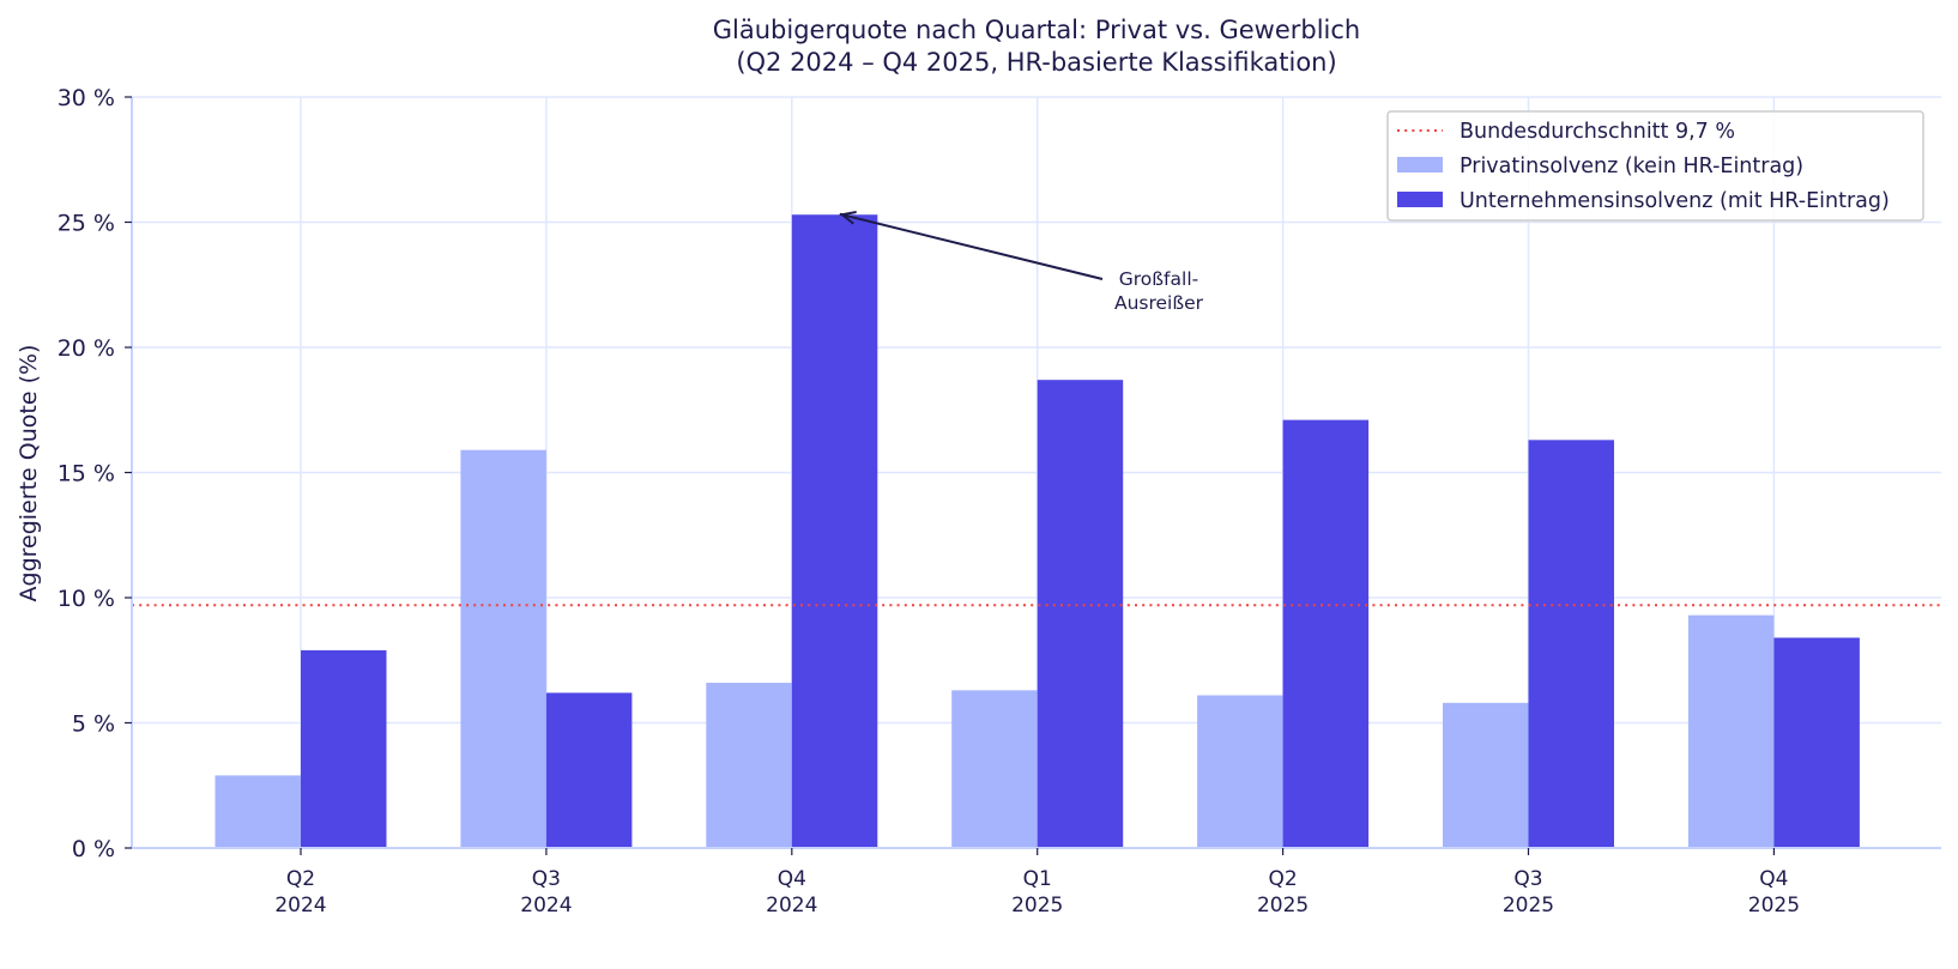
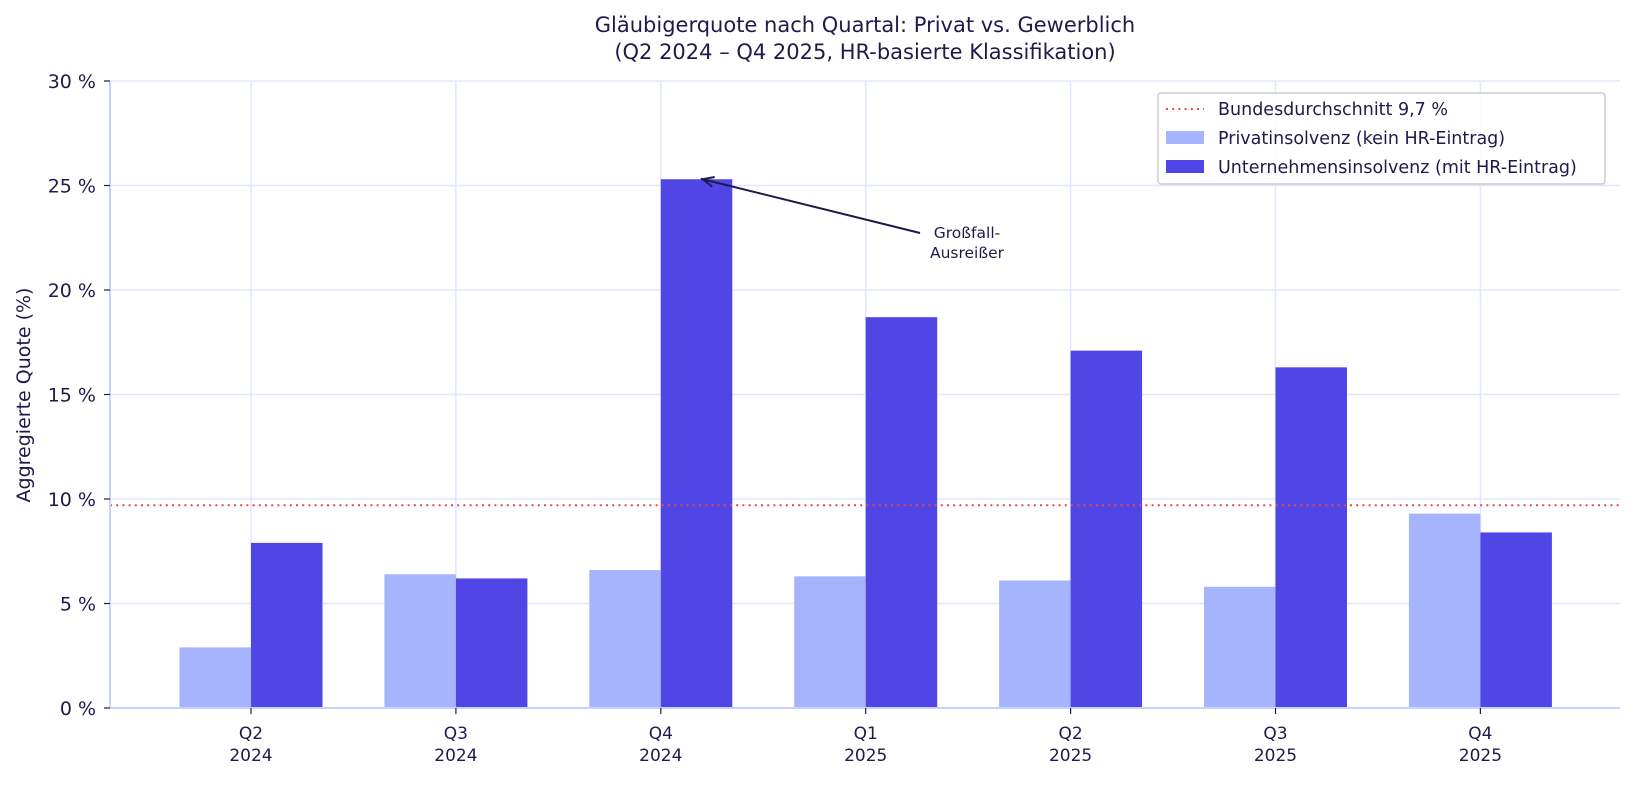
Privatinsolvenz (kein HR-Eintrag)/Q3 2024: 15.9% -> 6.4%
